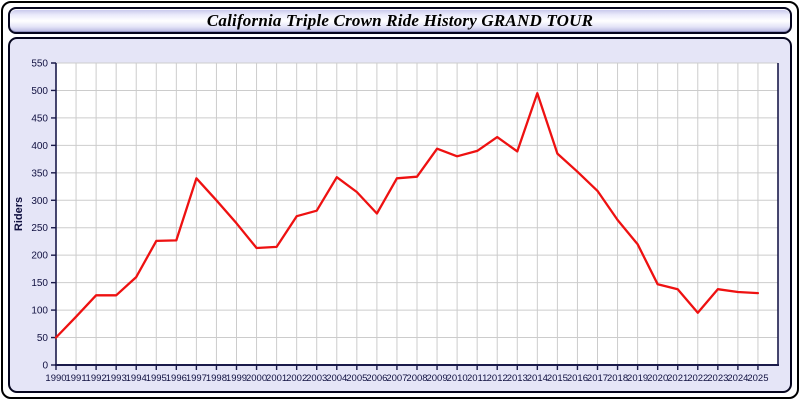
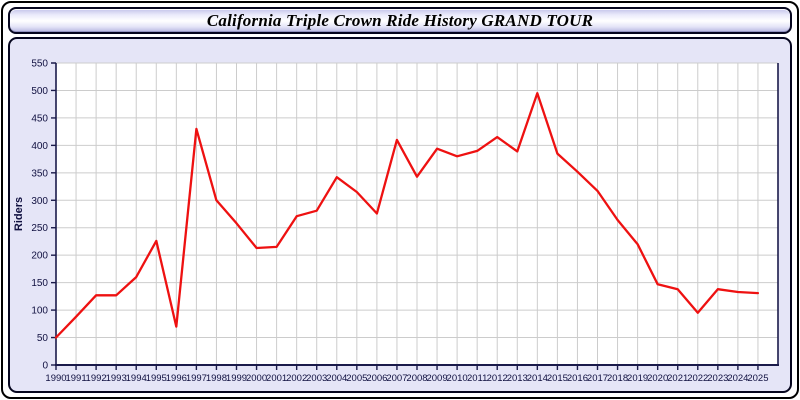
1996: 230 -> 70
1997: 340 -> 430
2007: 340 -> 410
